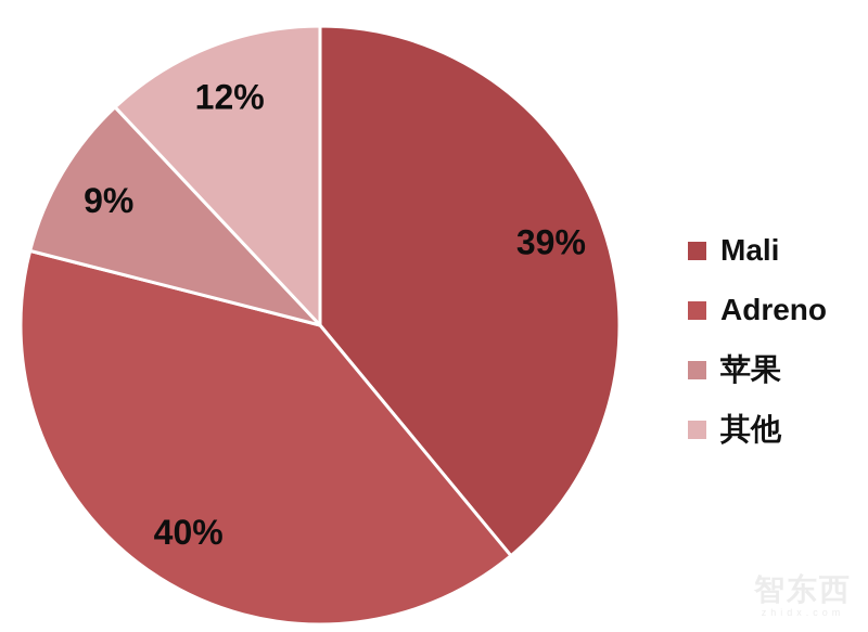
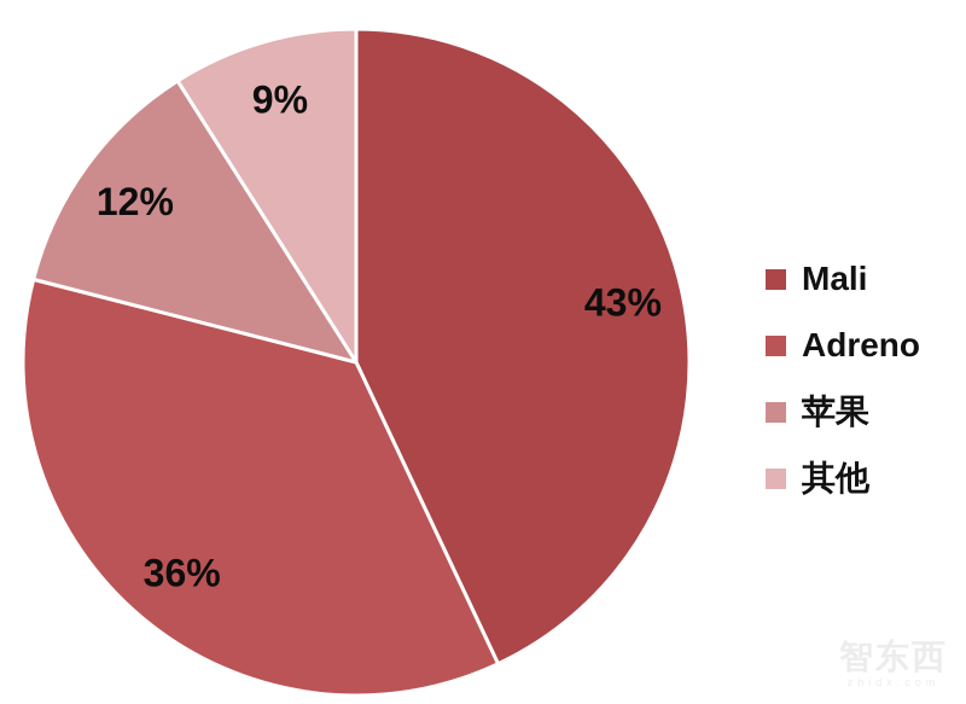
Mali: 39% -> 43%
Adreno: 40% -> 36%
苹果: 9% -> 12%
其他: 12% -> 9%
